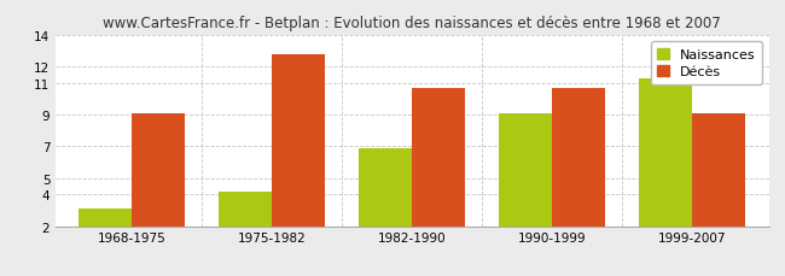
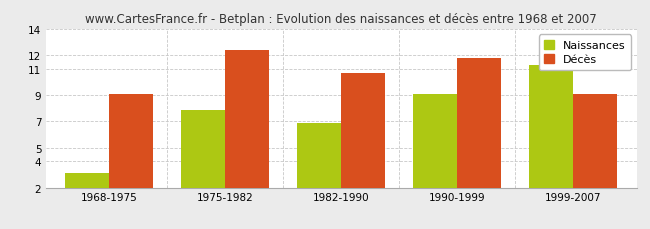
Naissances/1975-1982: 4.2 -> 7.9
Décès/1975-1982: 12.8 -> 12.4
Décès/1990-1999: 10.7 -> 11.8
